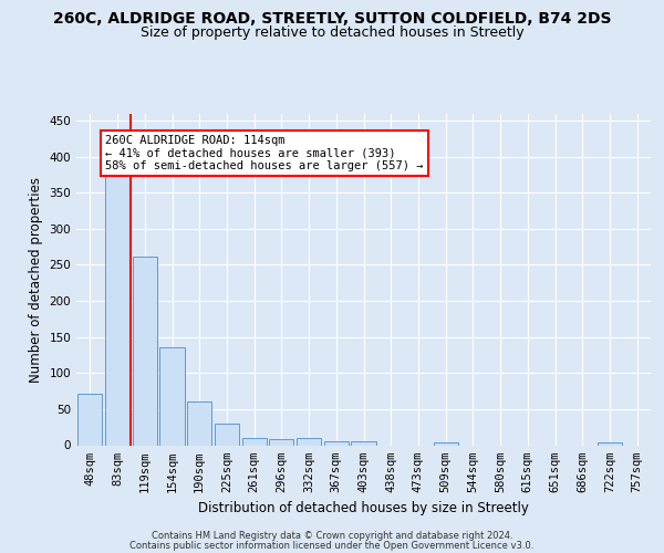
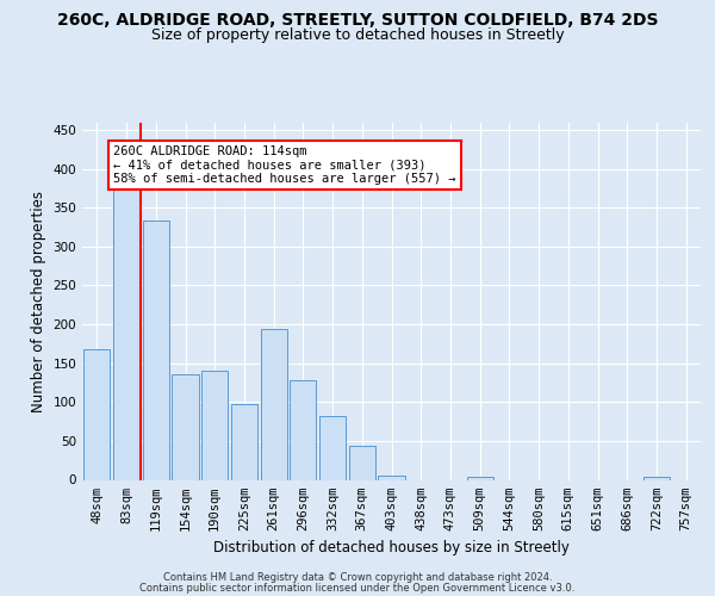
48sqm: 72 -> 168
119sqm: 262 -> 334
190sqm: 60 -> 140
225sqm: 30 -> 98
261sqm: 10 -> 194
296sqm: 9 -> 128
332sqm: 10 -> 82
367sqm: 5 -> 44
